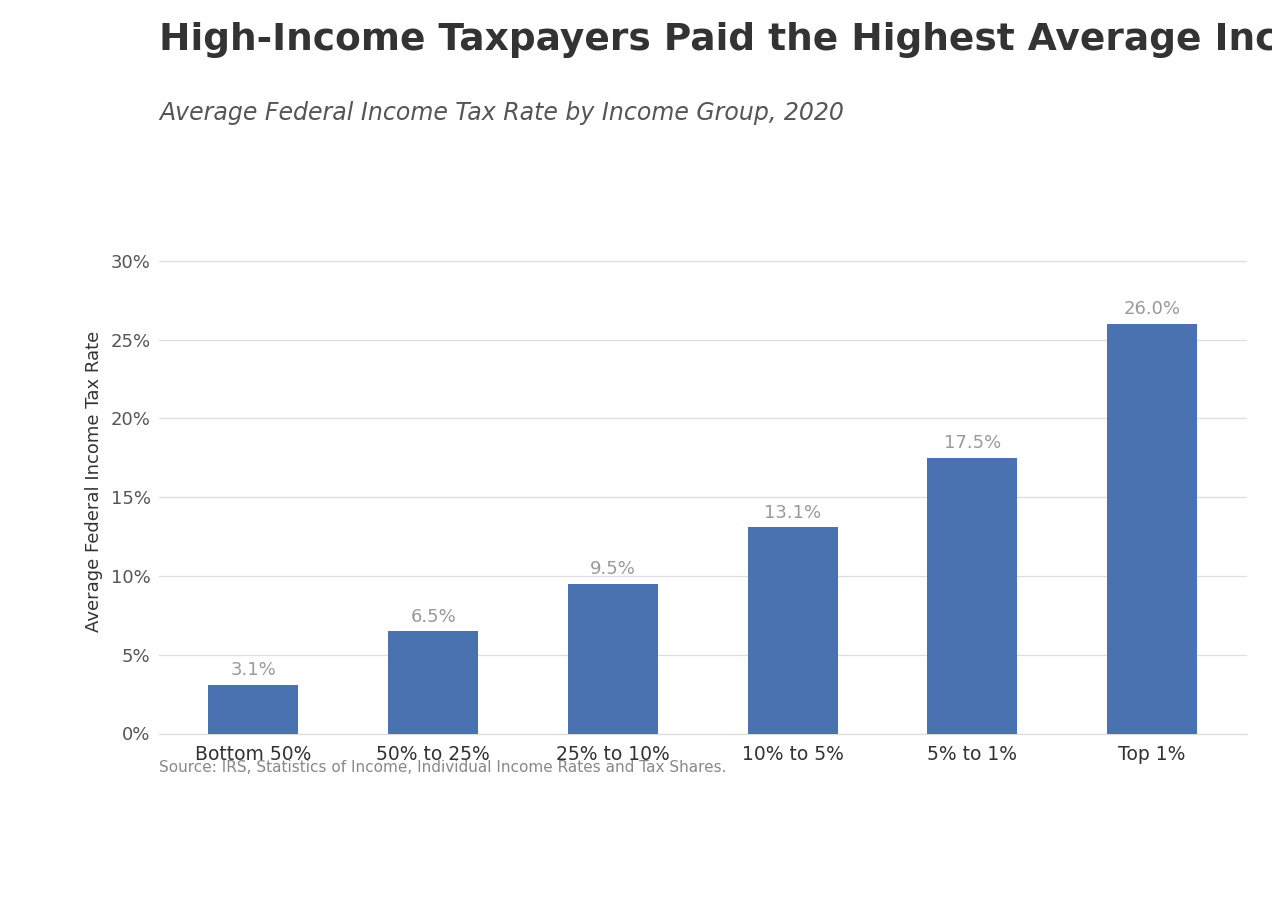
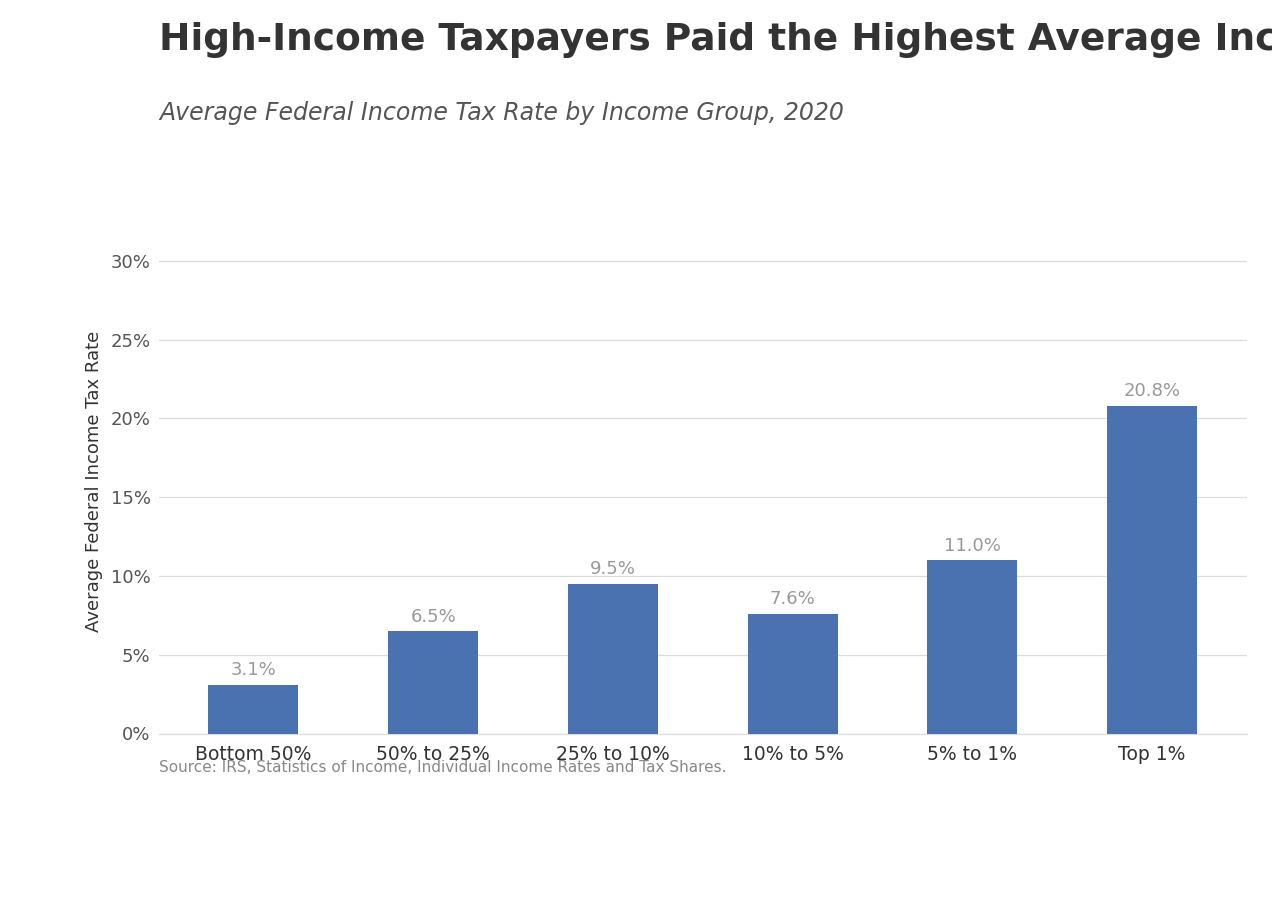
10% to 5%: 13.1% -> 7.6%
5% to 1%: 17.5% -> 11.0%
Top 1%: 26.0% -> 20.8%
